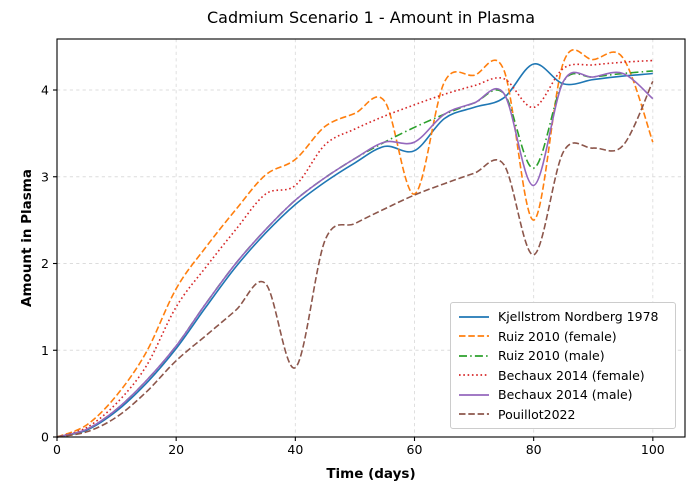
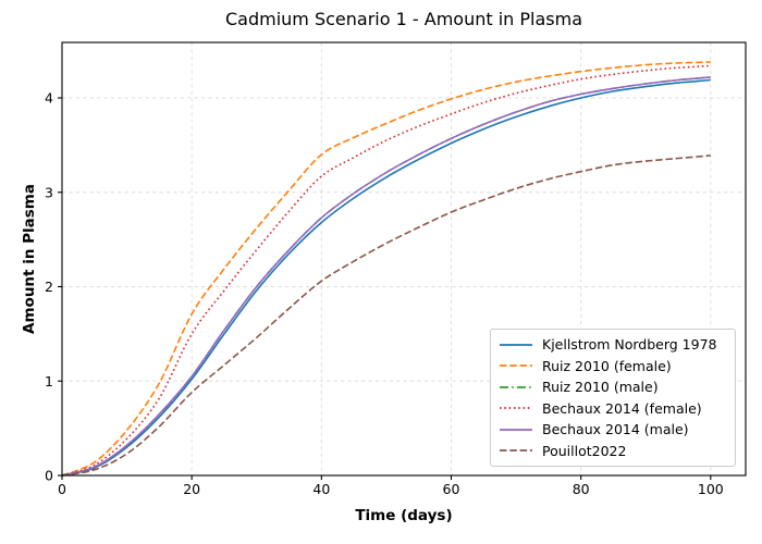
Ruiz 2010 (female)/40: 3.2 -> 3.4
Bechaux 2014 (female)/40: 2.9 -> 3.2
Pouillot2022/40: 0.8 -> 2.1
Kjellstrom Nordberg 1978/60: 3.3 -> 3.5
Ruiz 2010 (female)/60: 2.8 -> 4.0
Bechaux 2014 (male)/60: 3.4 -> 3.6
Kjellstrom Nordberg 1978/80: 4.3 -> 4.0
Ruiz 2010 (female)/80: 2.5 -> 4.3
Ruiz 2010 (male)/80: 3.1 -> 4.0
Bechaux 2014 (female)/80: 3.8 -> 4.2
Bechaux 2014 (male)/80: 2.9 -> 4.0
Pouillot2022/80: 2.1 -> 3.2
Ruiz 2010 (female)/100: 3.4 -> 4.4
Bechaux 2014 (male)/100: 3.9 -> 4.2
Pouillot2022/100: 4.1 -> 3.4
